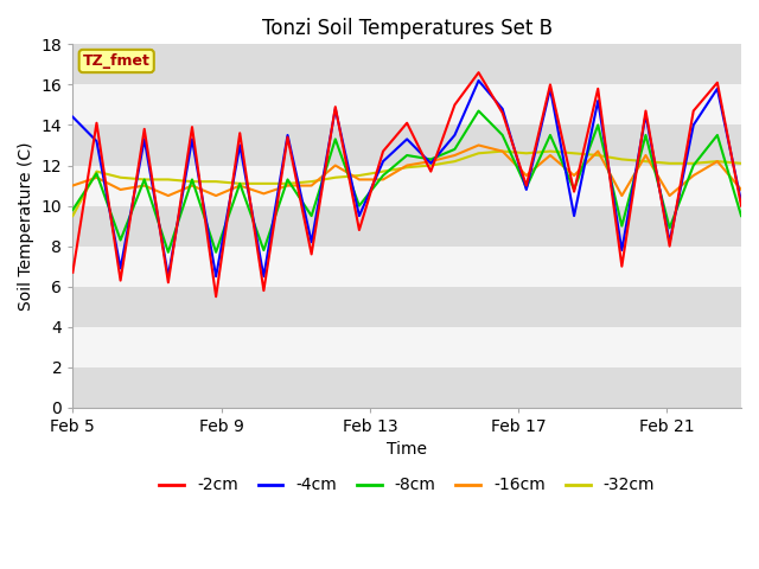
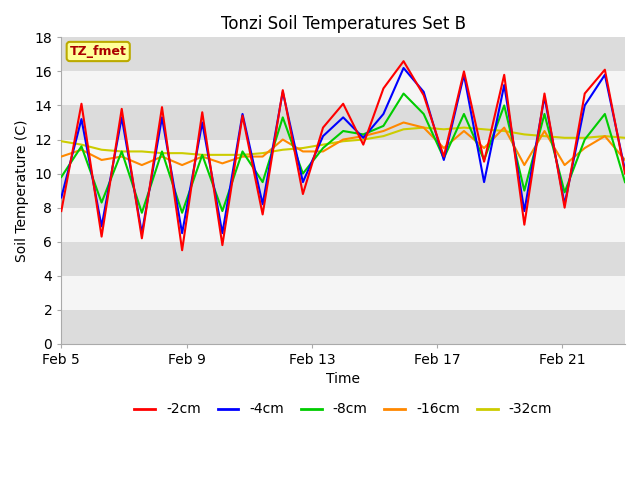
-2cm/Feb 5: 6.7 -> 7.8
-4cm/Feb 5: 14.4 -> 8.6
-32cm/Feb 5: 9.5 -> 11.9
